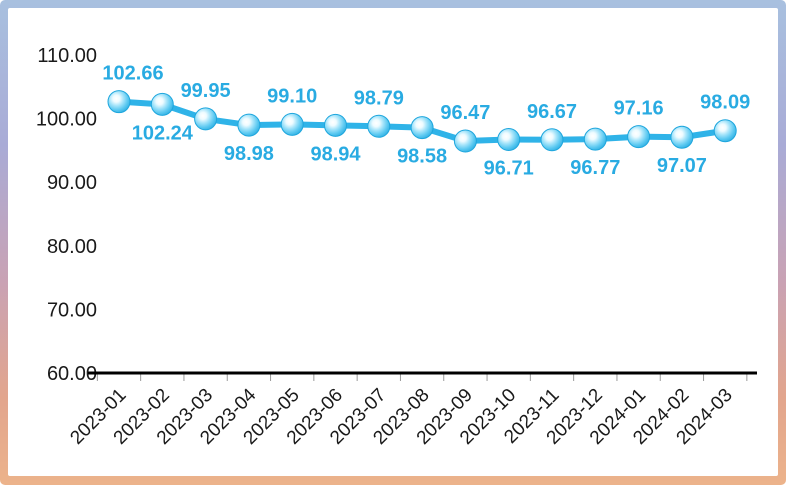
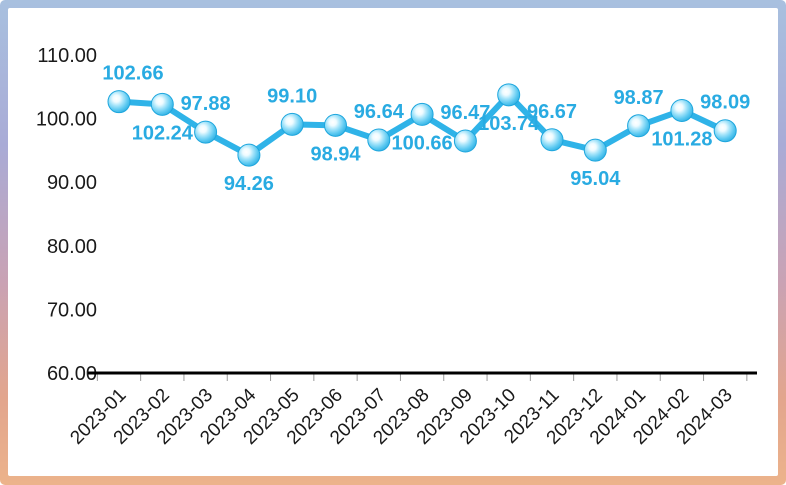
2023-03: 99.95 -> 97.88
2023-04: 98.98 -> 94.26
2023-07: 98.79 -> 96.64
2023-08: 98.58 -> 100.66
2023-10: 96.71 -> 103.74
2023-12: 96.77 -> 95.04
2024-01: 97.16 -> 98.87
2024-02: 97.07 -> 101.28
